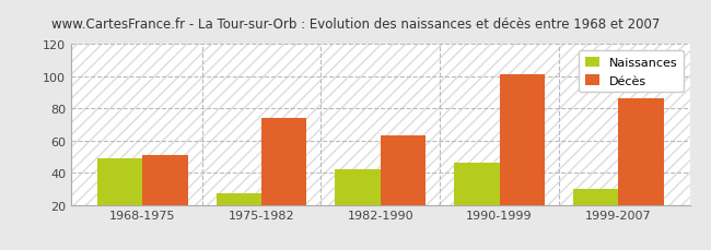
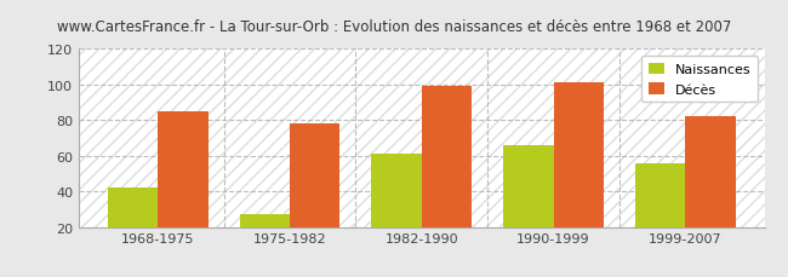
Naissances/1968-1975: 49 -> 42
Décès/1968-1975: 51 -> 85
Décès/1975-1982: 74 -> 78
Naissances/1982-1990: 42 -> 61
Décès/1982-1990: 63 -> 99
Naissances/1990-1999: 46 -> 66
Naissances/1999-2007: 30 -> 56
Décès/1999-2007: 86 -> 82
